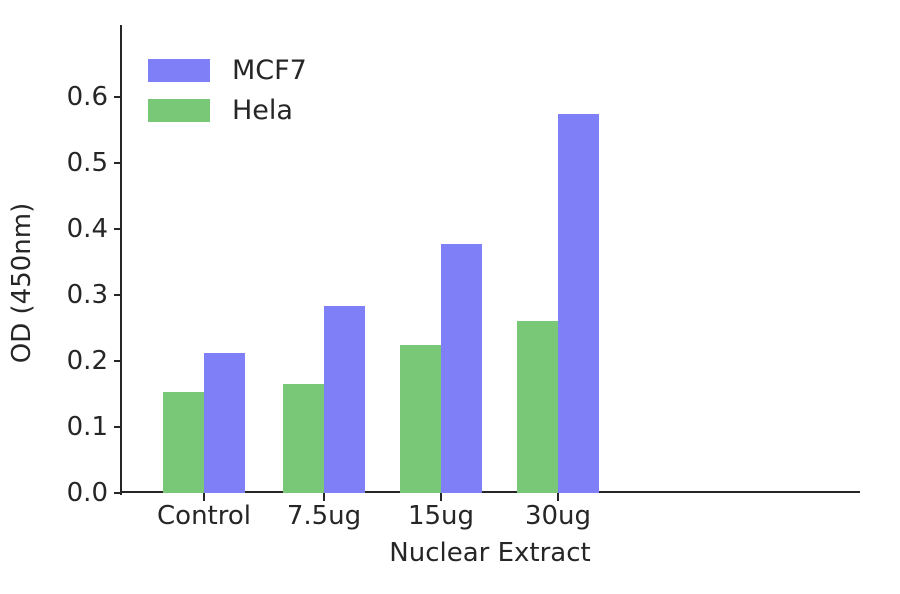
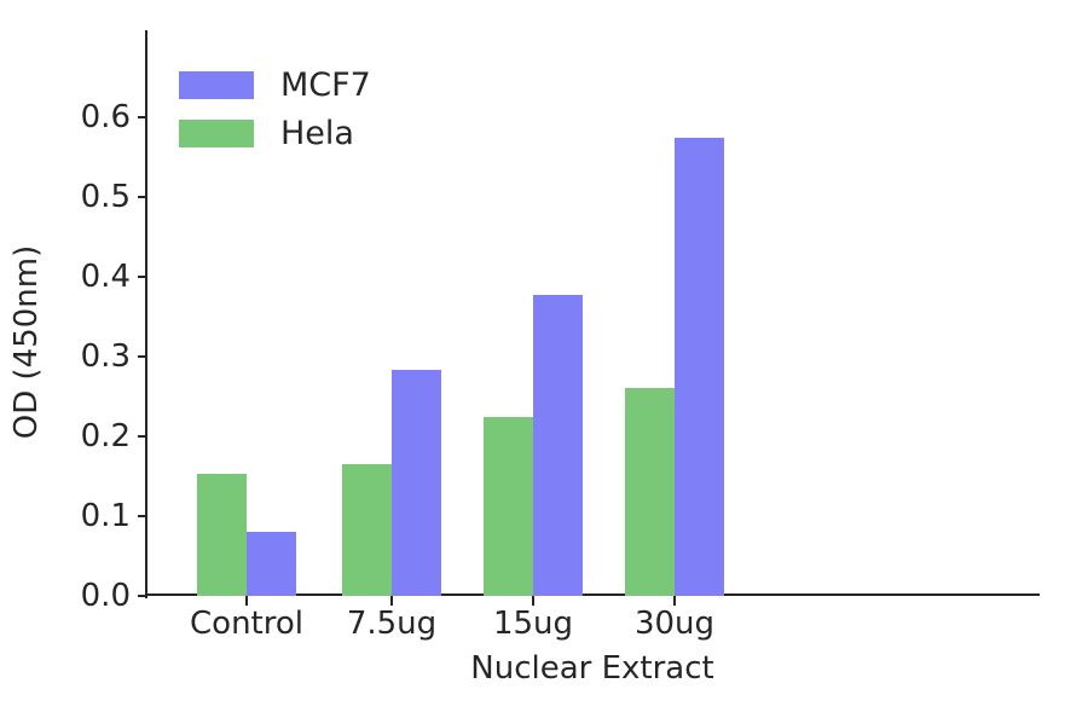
MCF7/Control: 0.21 -> 0.08
